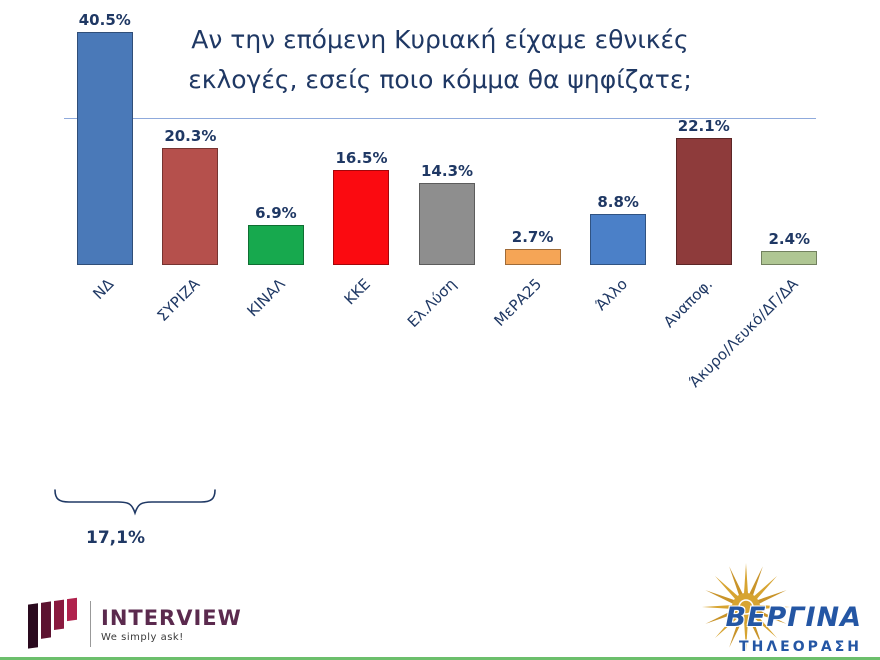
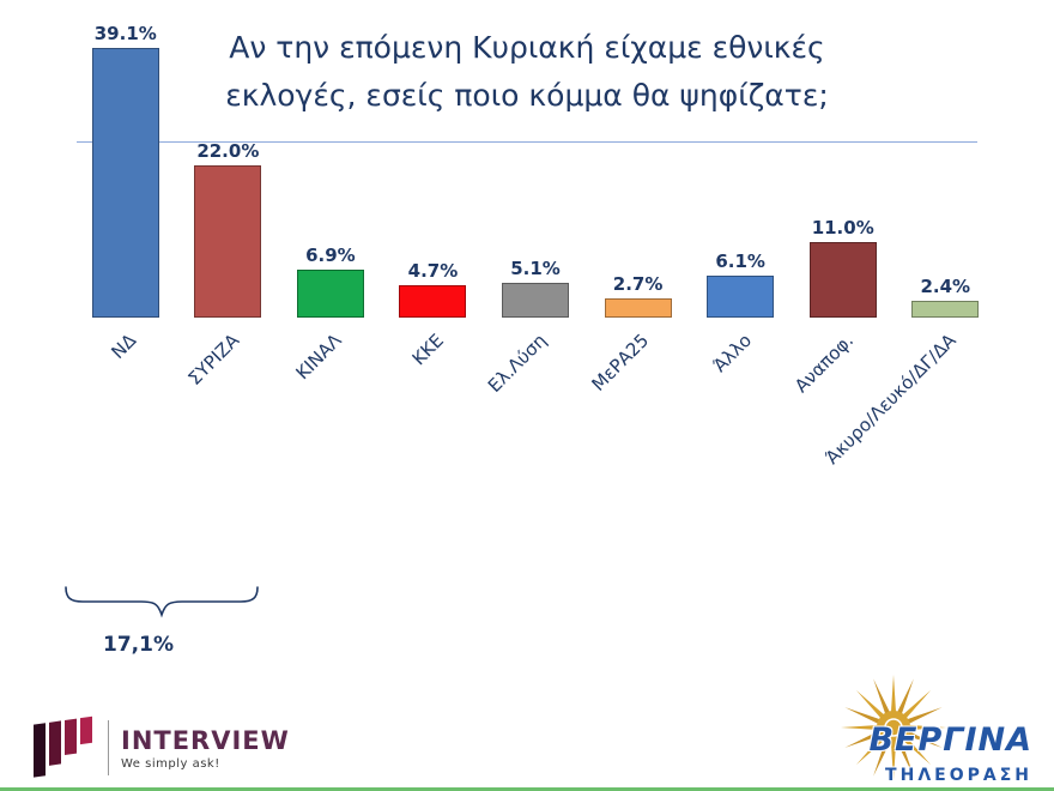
ΝΔ: 40.5% -> 39.1%
ΣΥΡΙΖΑ: 20.3% -> 22.0%
ΚΚΕ: 16.5% -> 4.7%
Ελ.Λύση: 14.3% -> 5.1%
Άλλο: 8.8% -> 6.1%
Αναποφ.: 22.1% -> 11.0%
